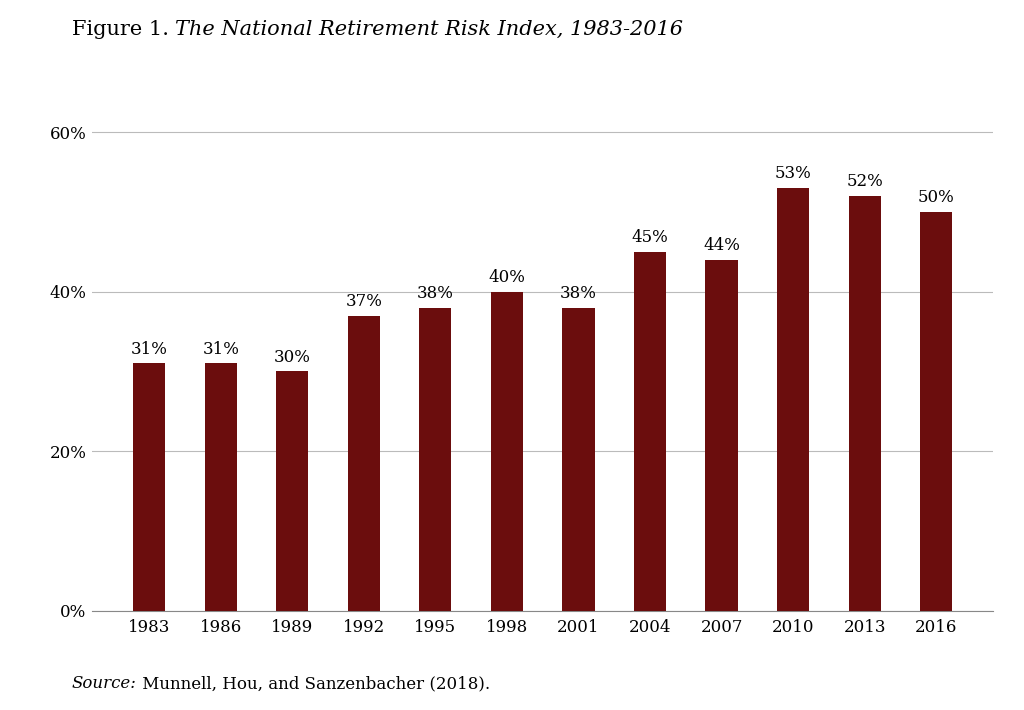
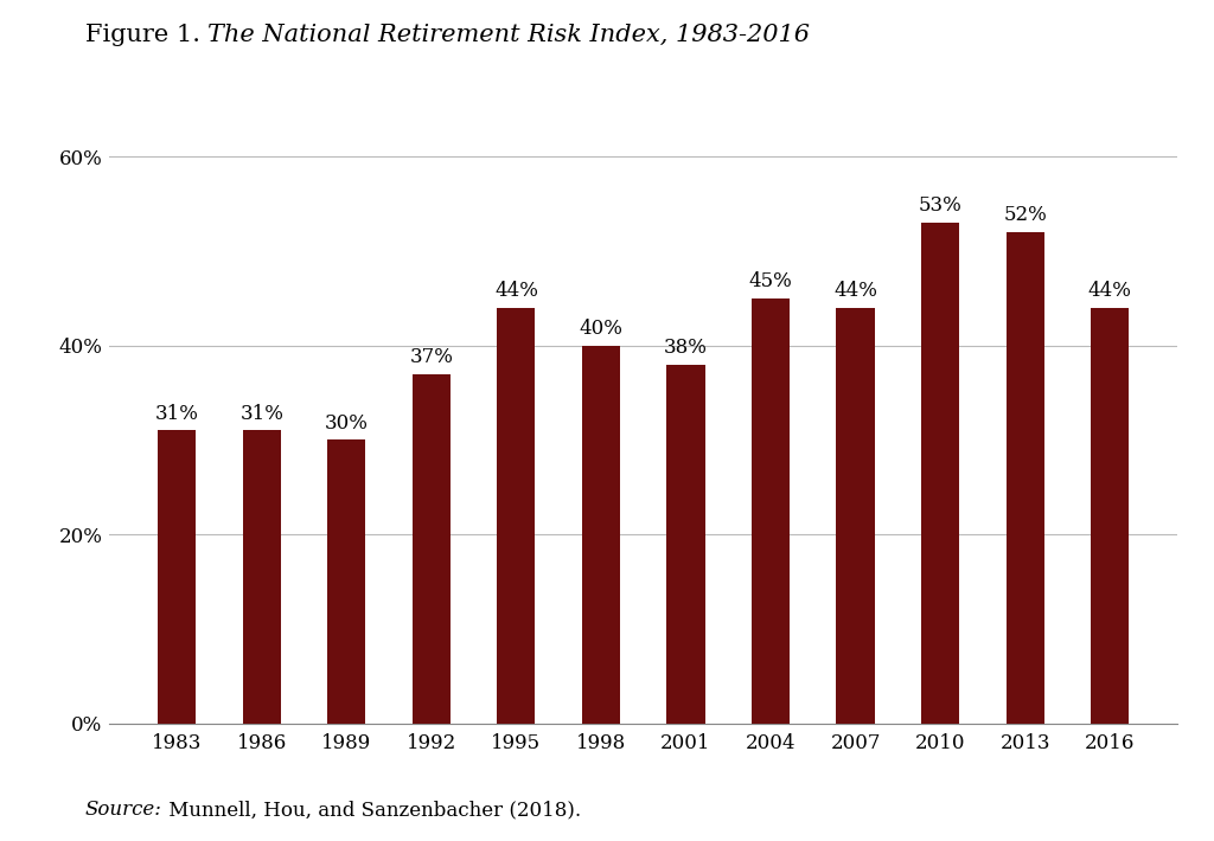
1995: 38% -> 44%
2016: 50% -> 44%
